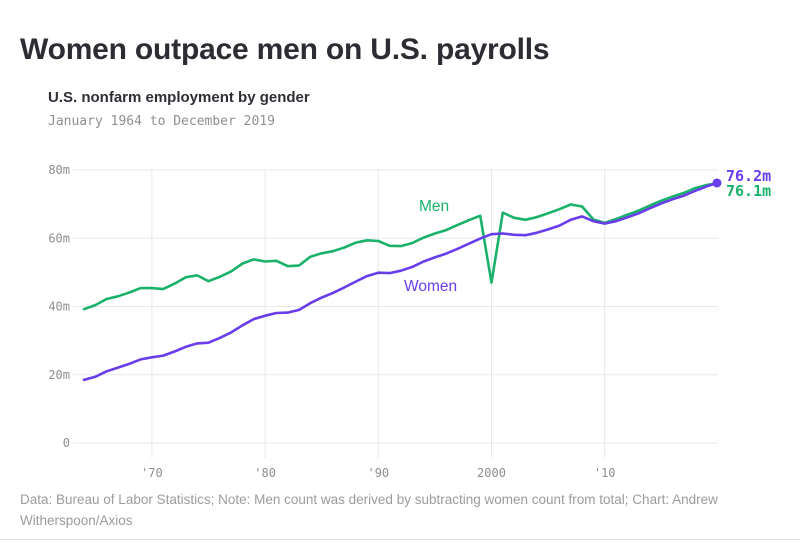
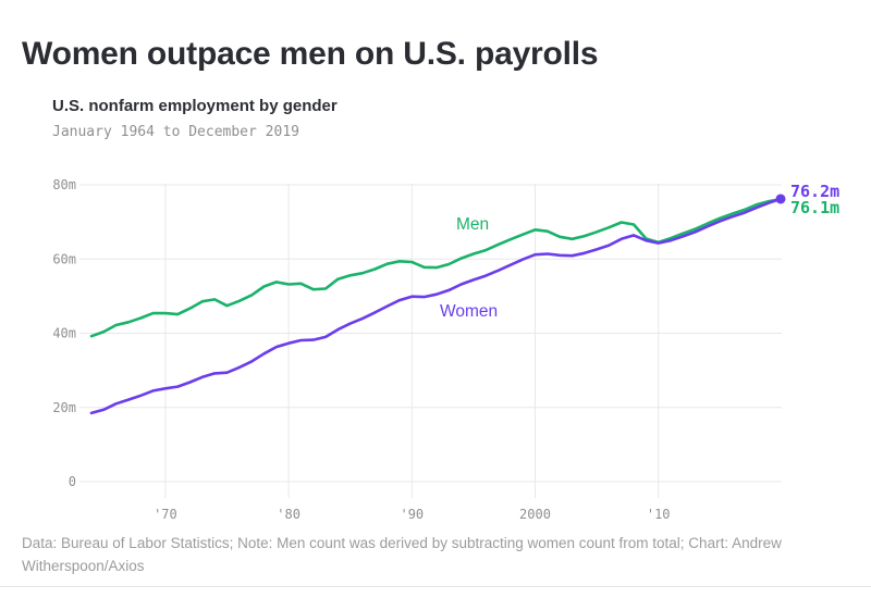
Men/2000: 47m -> 68m
